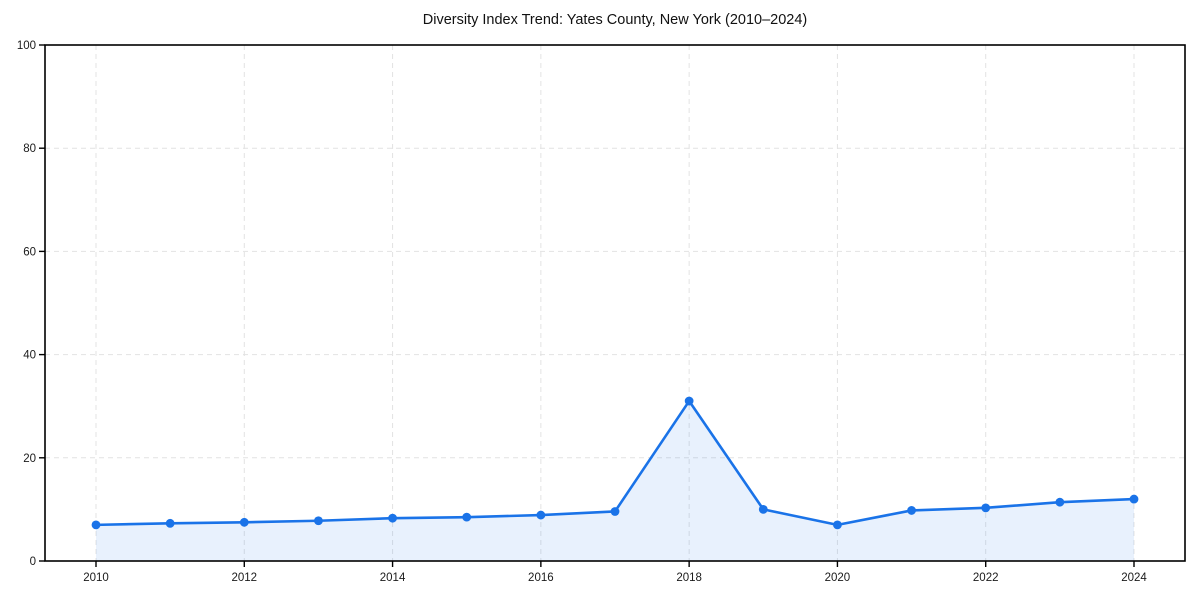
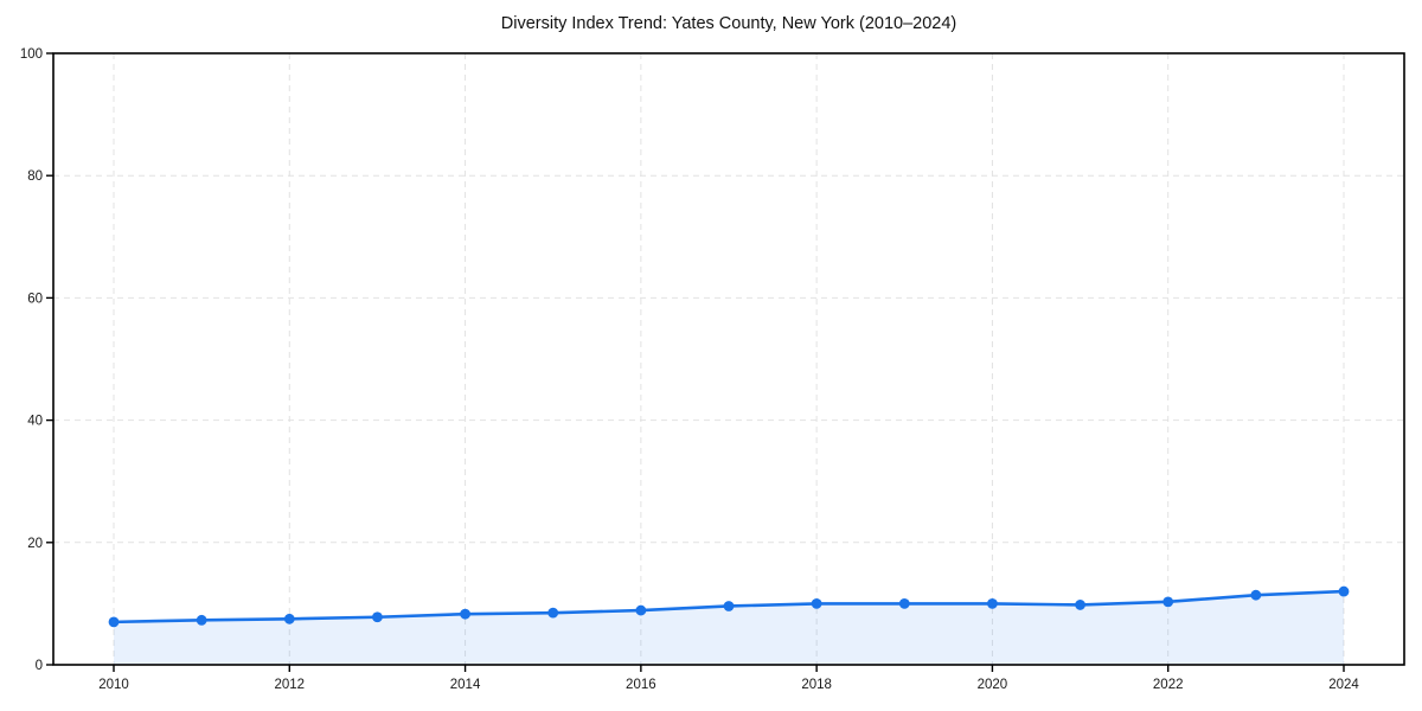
2018: 31 -> 10
2020: 7 -> 10
